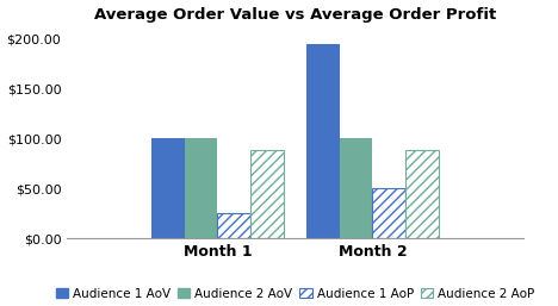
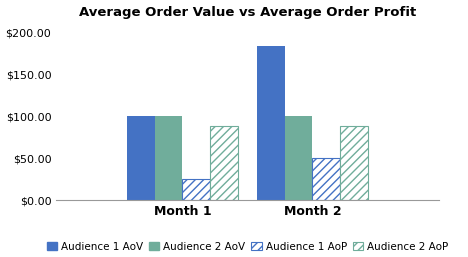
Audience 1 AoV/Month 2: $195 -> $184
